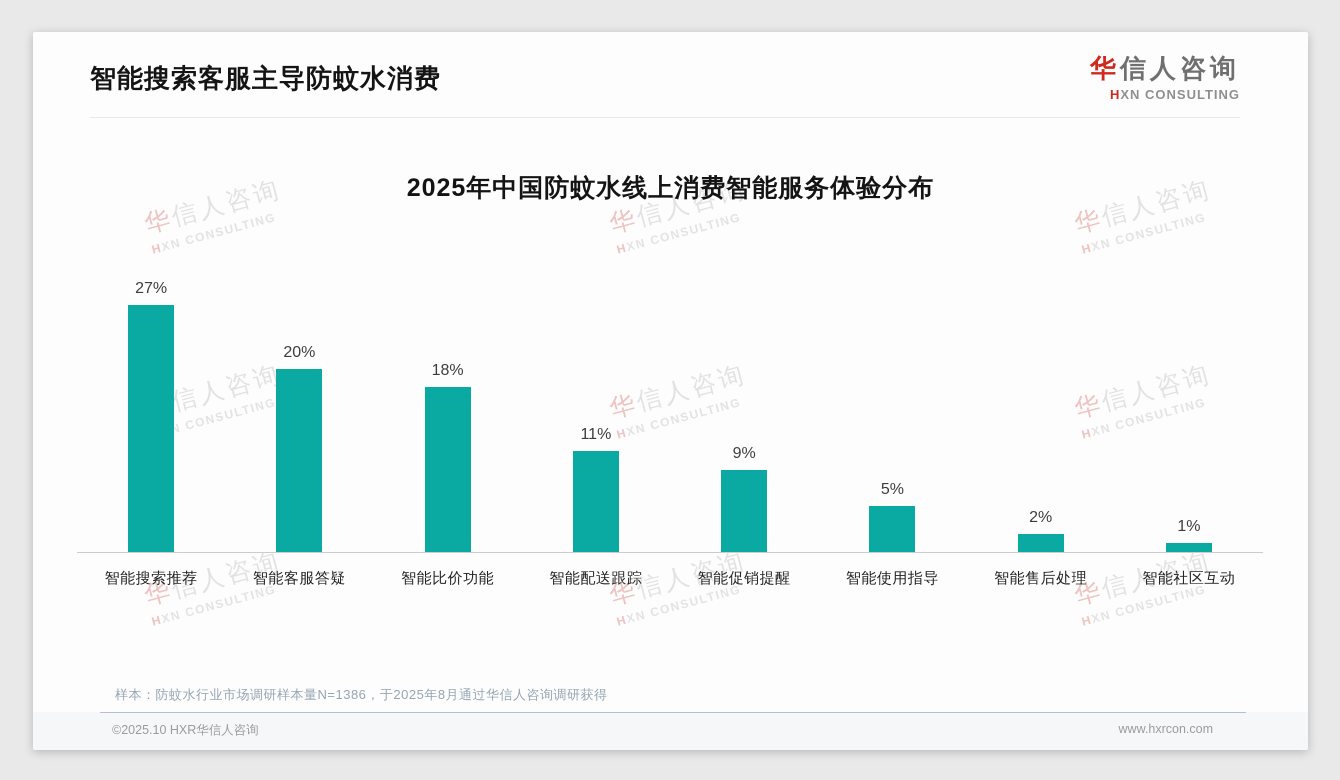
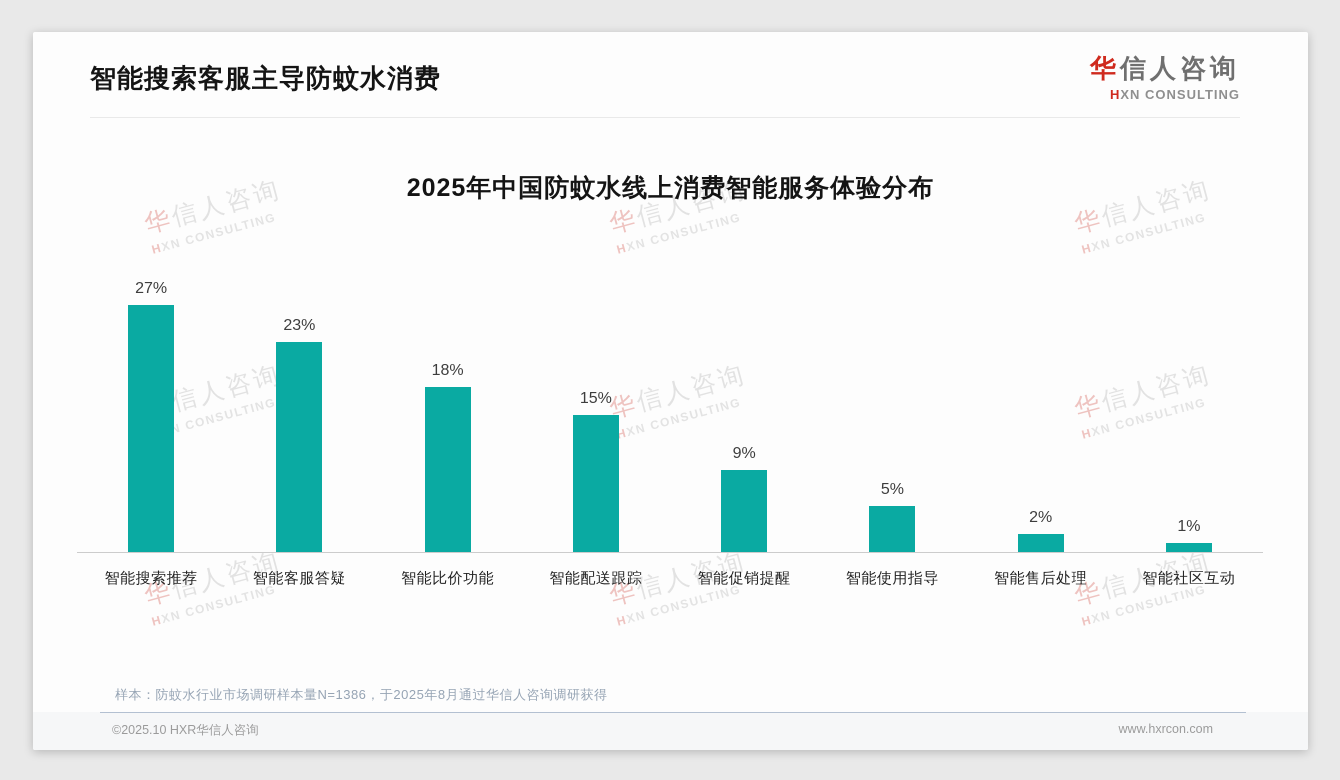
智能客服答疑: 20% -> 23%
智能配送跟踪: 11% -> 15%
